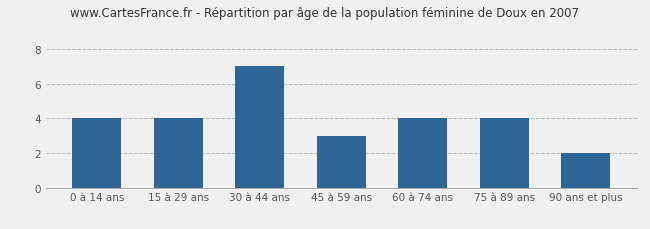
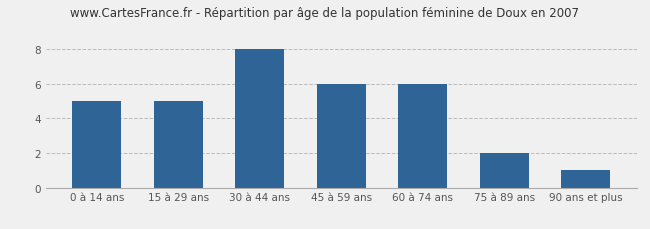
0 à 14 ans: 4 -> 5
15 à 29 ans: 4 -> 5
30 à 44 ans: 7 -> 8
45 à 59 ans: 3 -> 6
60 à 74 ans: 4 -> 6
75 à 89 ans: 4 -> 2
90 ans et plus: 2 -> 1
